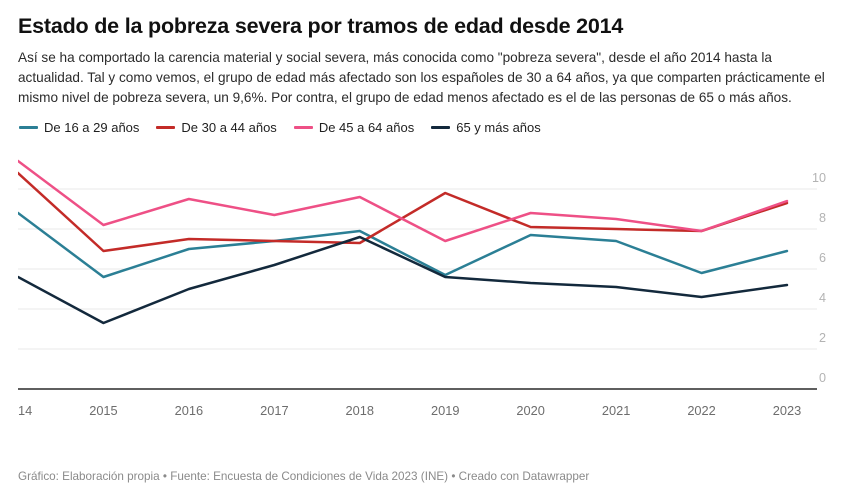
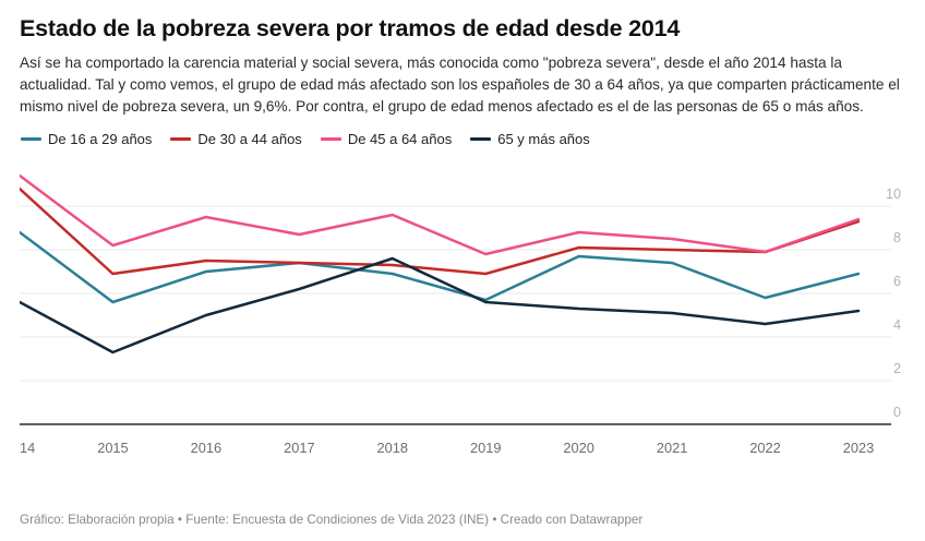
De 16 a 29 años/2018: 7.9 -> 6.9
De 30 a 44 años/2019: 9.8 -> 6.9
De 45 a 64 años/2019: 7.4 -> 7.8
